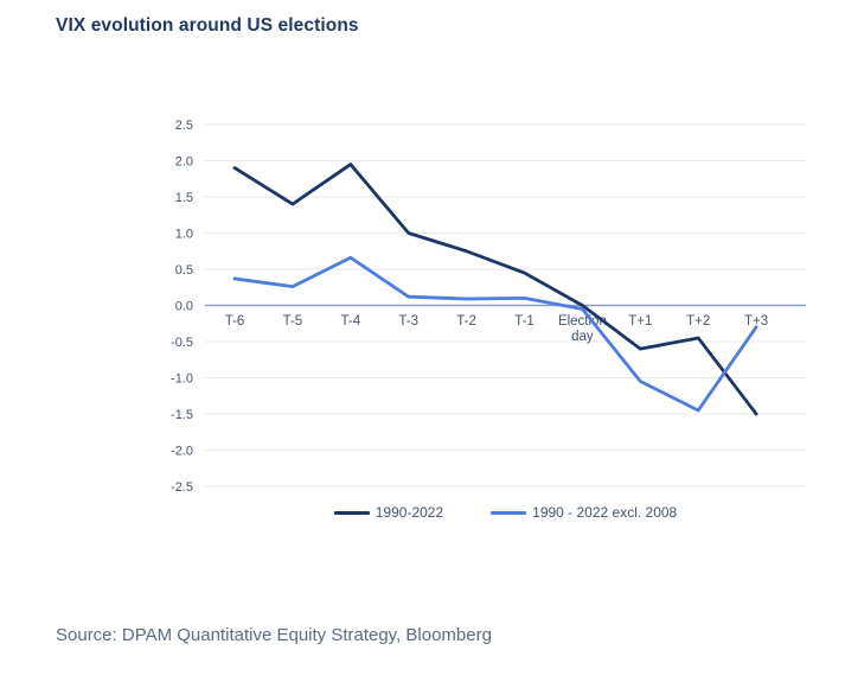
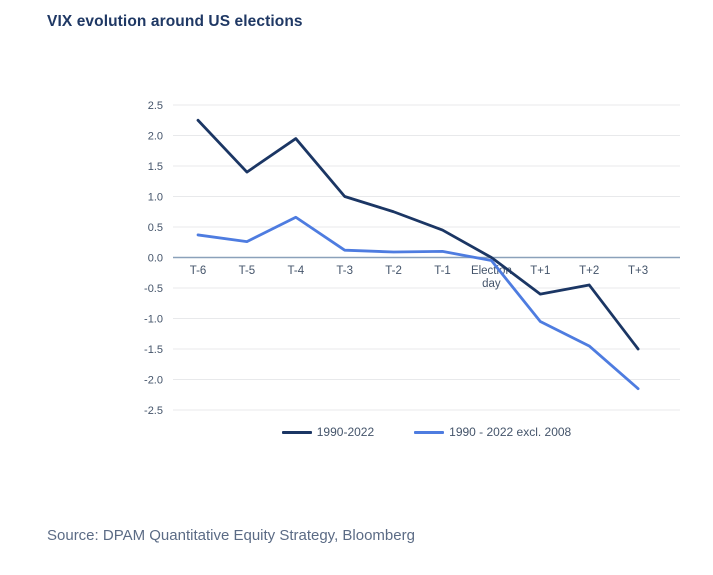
1990-2022/T-6: 1.9 -> 2.2
1990 - 2022 excl. 2008/T+3: -0.3 -> -2.1
